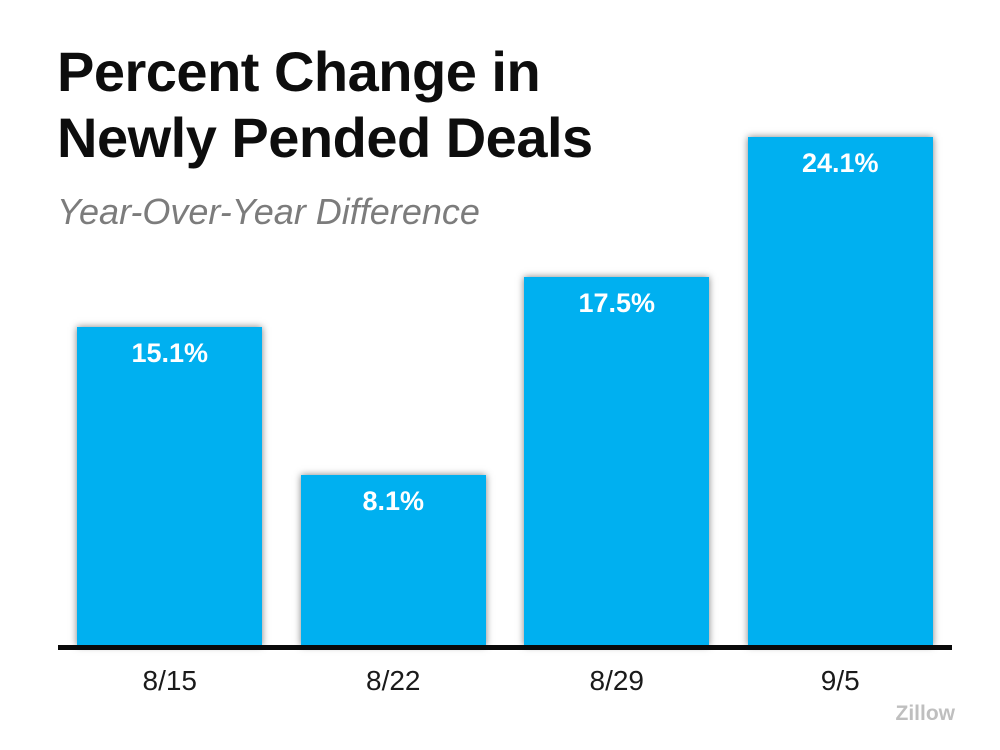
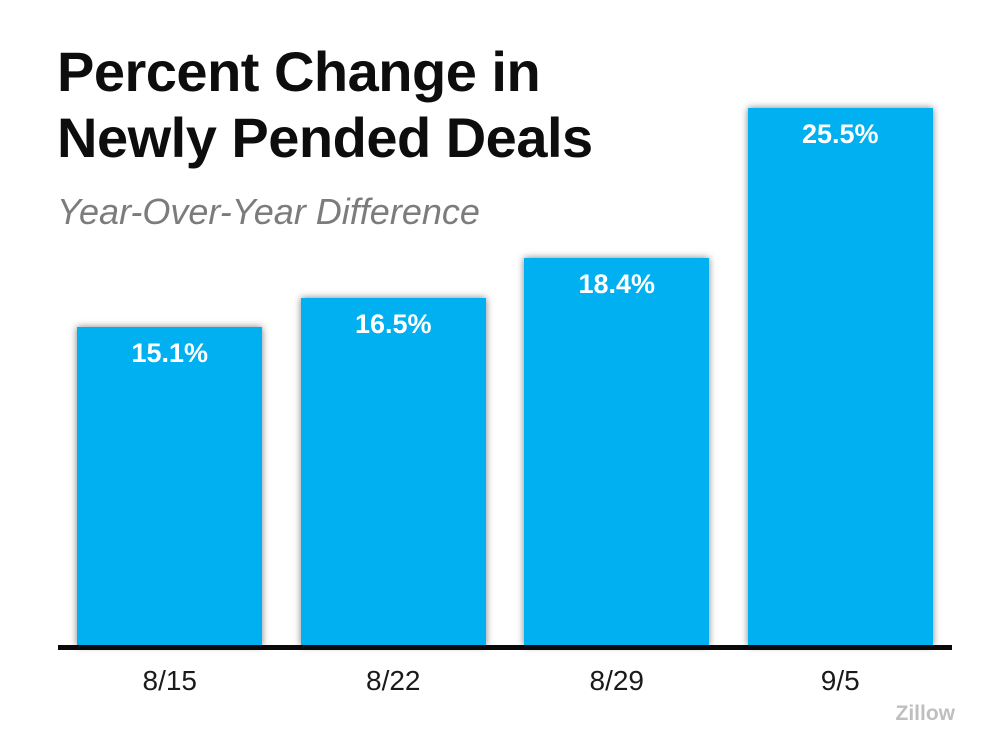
8/22: 8.1% -> 16.5%
8/29: 17.5% -> 18.4%
9/5: 24.1% -> 25.5%
